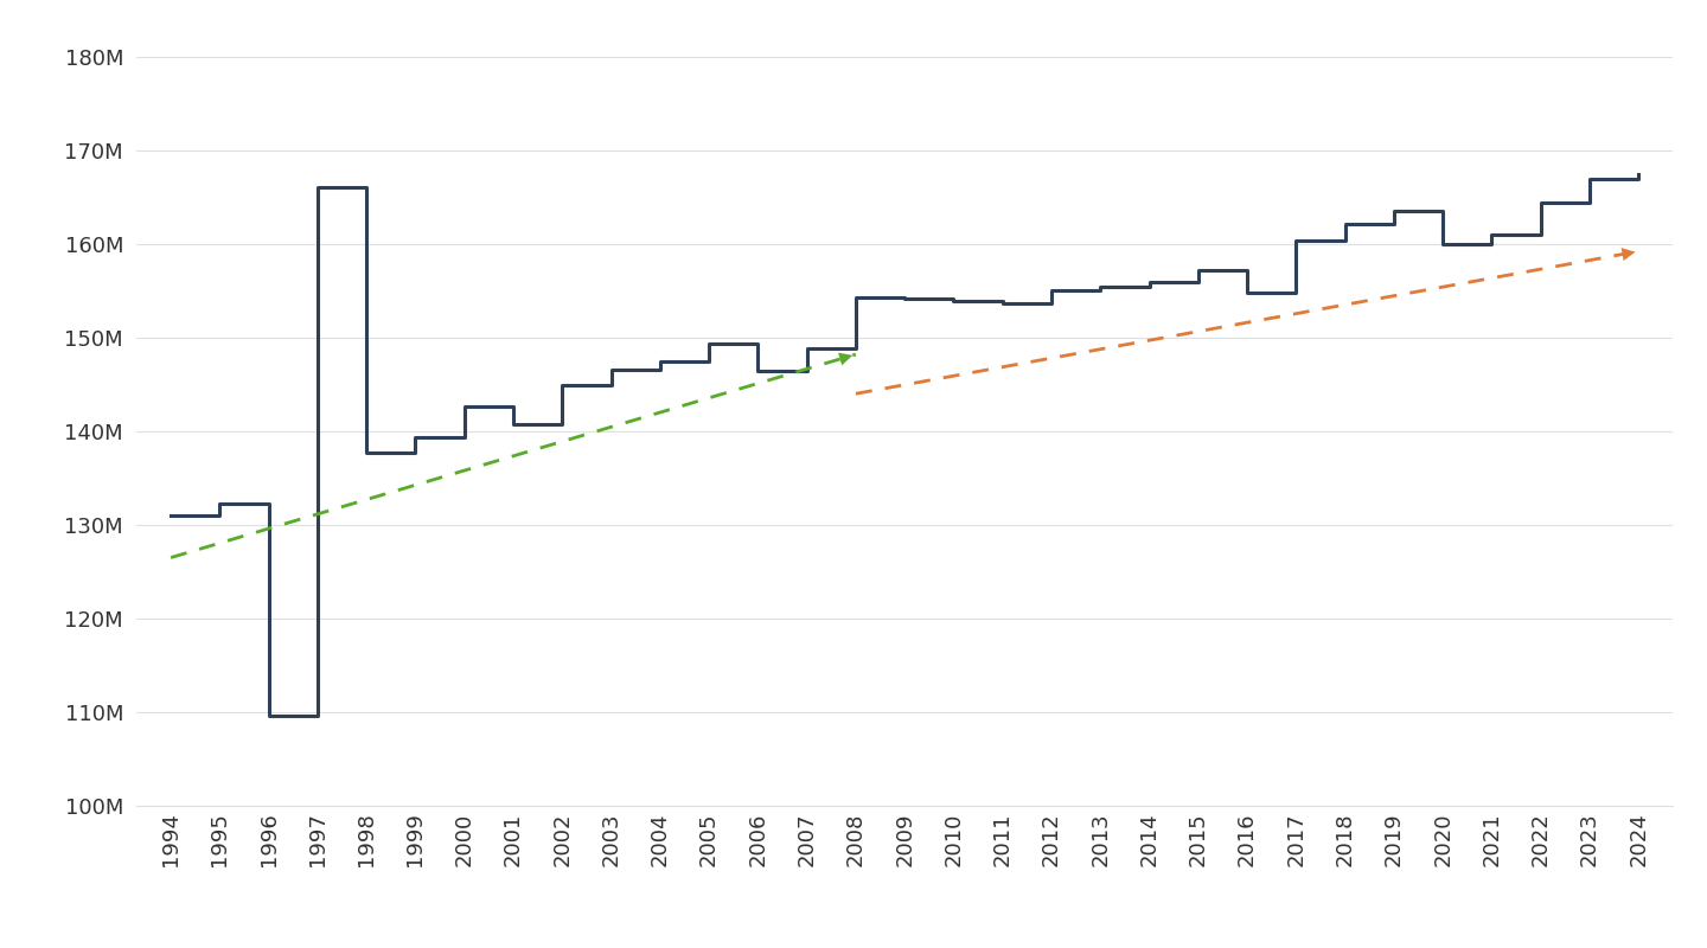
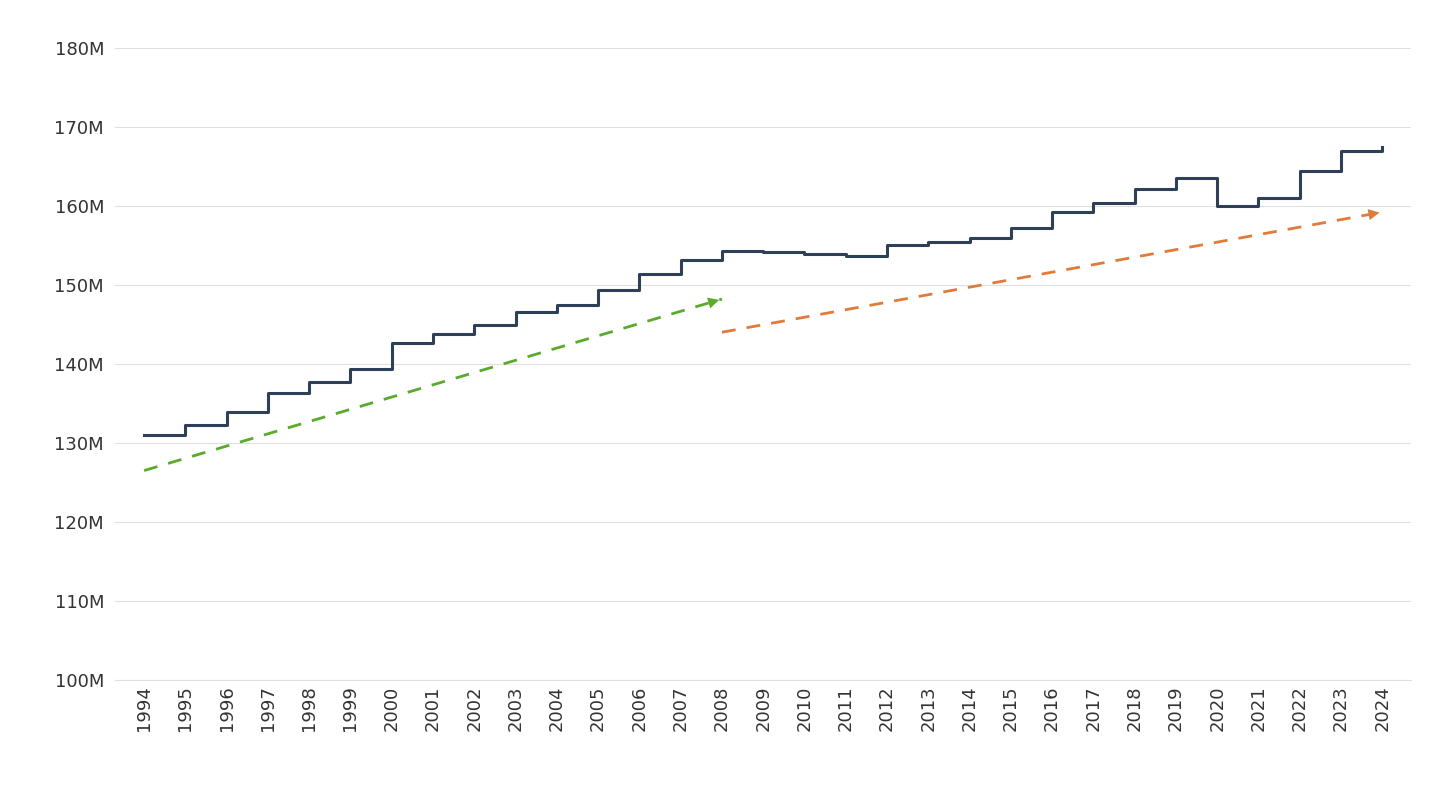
1996: 109.6M -> 133.9M
1997: 166.0M -> 136.3M
2001: 140.8M -> 143.7M
2006: 146.4M -> 151.4M
2007: 148.8M -> 153.1M
2016: 154.8M -> 159.2M
